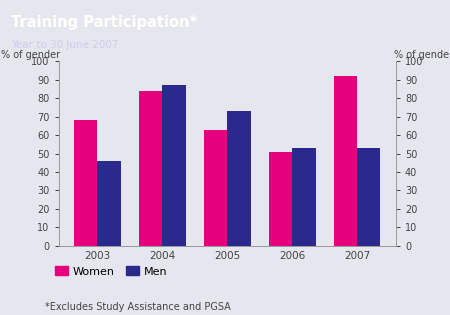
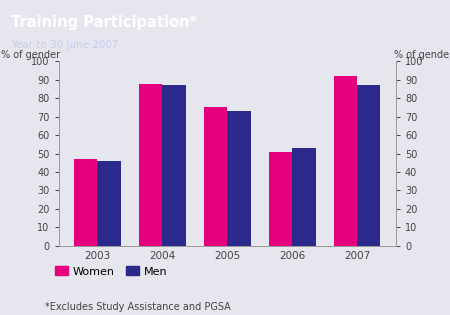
Women/2003: 68 -> 47
Women/2004: 84 -> 88
Women/2005: 63 -> 75
Men/2007: 53 -> 87
